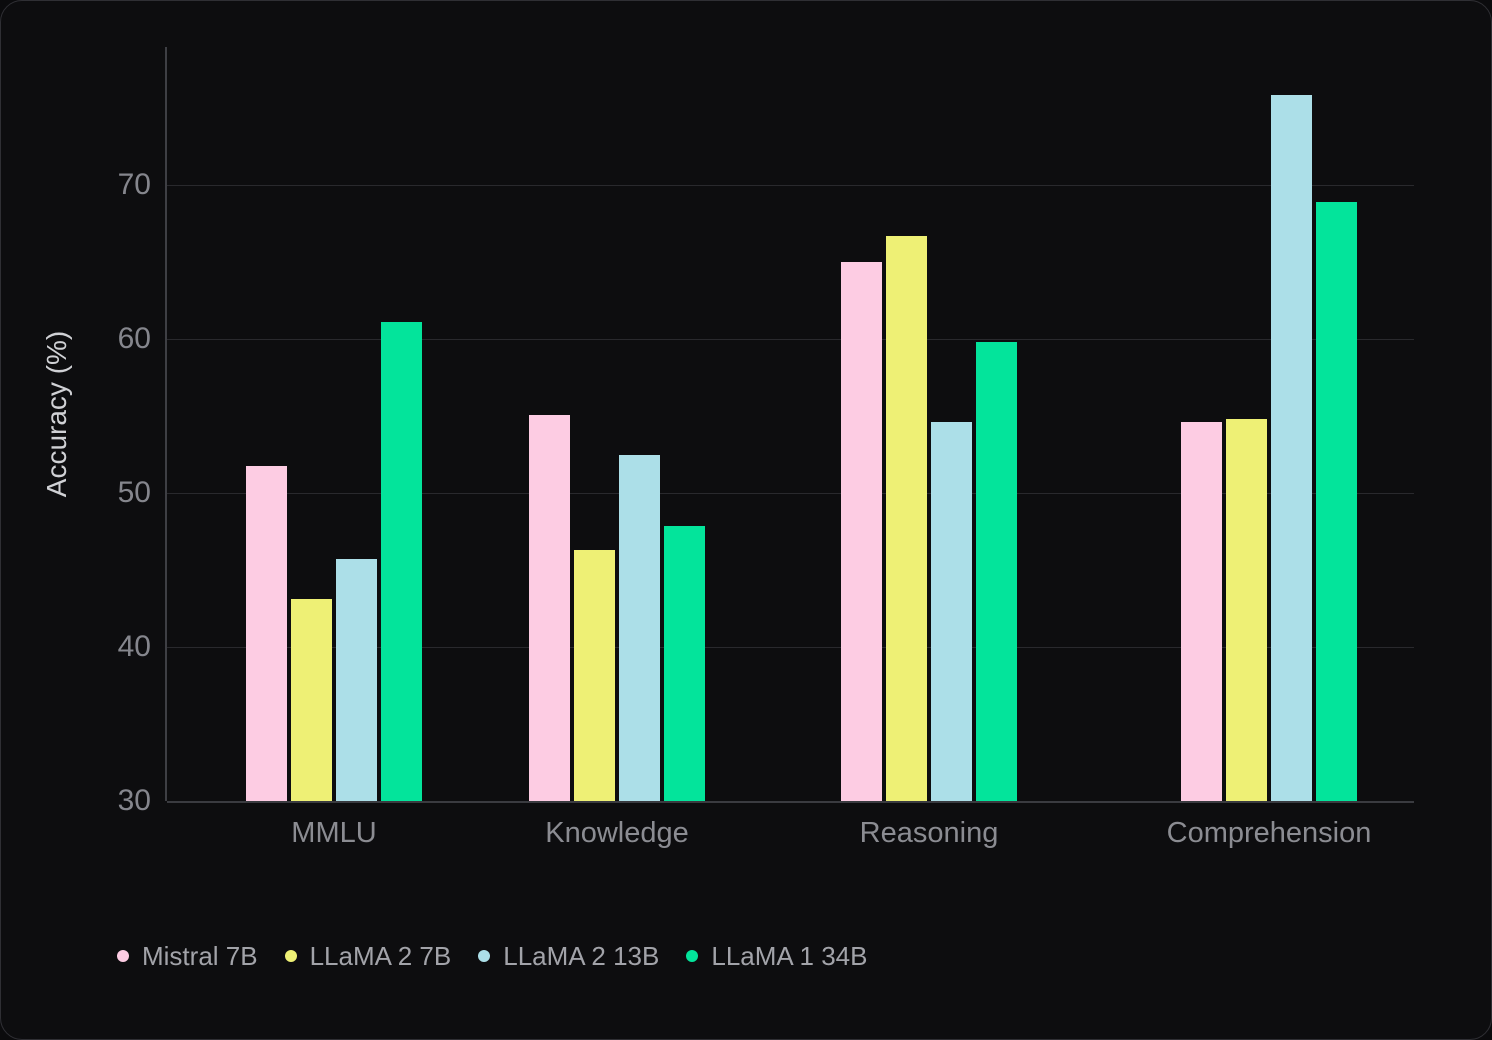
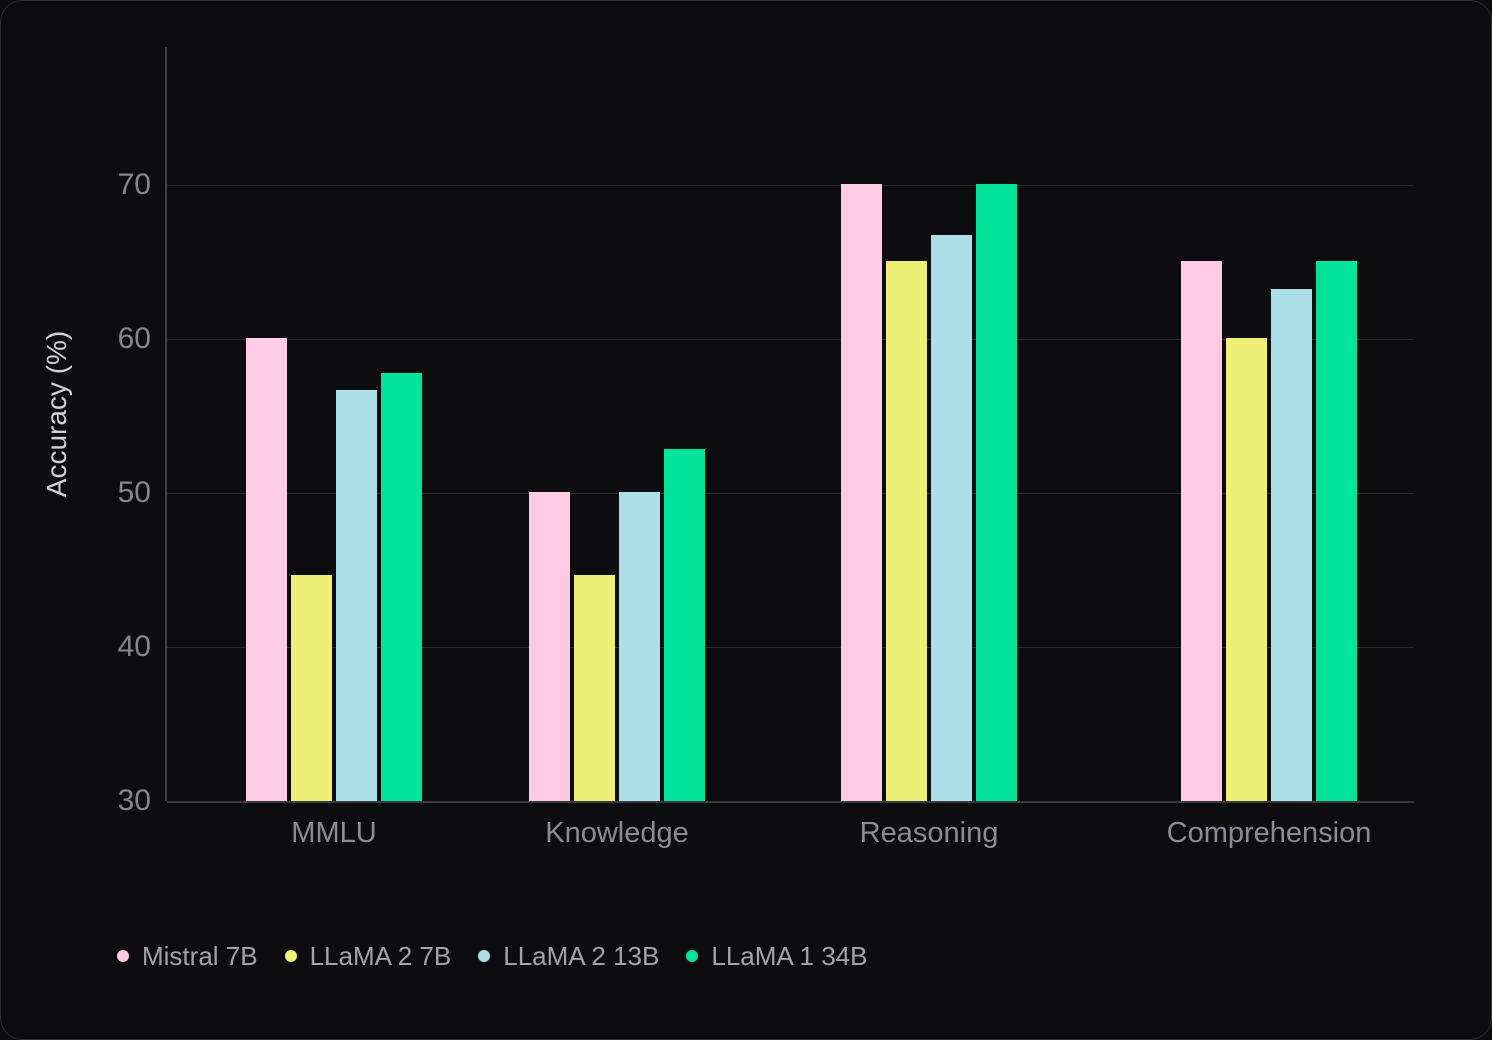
Mistral 7B/MMLU: 51.8 -> 60.1
LLaMA 2 7B/MMLU: 43.1 -> 44.7
LLaMA 2 13B/MMLU: 45.7 -> 56.7
LLaMA 1 34B/MMLU: 61.1 -> 57.8
Mistral 7B/Knowledge: 55.1 -> 50.1
LLaMA 2 7B/Knowledge: 46.3 -> 44.7
LLaMA 2 13B/Knowledge: 52.5 -> 50.1
LLaMA 1 34B/Knowledge: 47.9 -> 52.9
Mistral 7B/Reasoning: 65.0 -> 70.1
LLaMA 2 7B/Reasoning: 66.7 -> 65.1
LLaMA 2 13B/Reasoning: 54.6 -> 66.8
LLaMA 1 34B/Reasoning: 59.8 -> 70.1
Mistral 7B/Comprehension: 54.6 -> 65.1
LLaMA 2 7B/Comprehension: 54.8 -> 60.1
LLaMA 2 13B/Comprehension: 75.9 -> 63.3
LLaMA 1 34B/Comprehension: 68.9 -> 65.1
